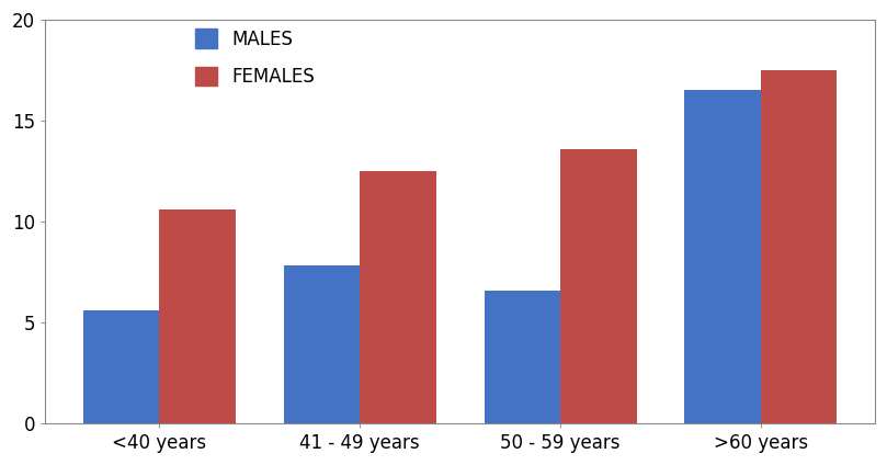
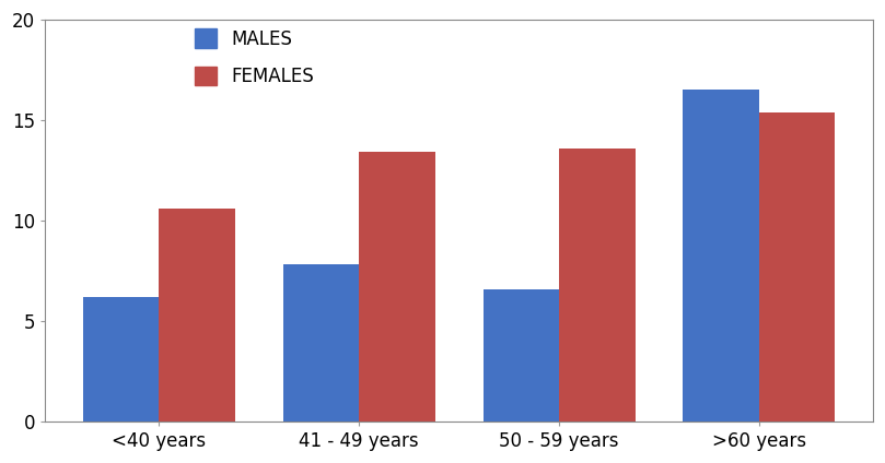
MALES/<40 years: 5.6 -> 6.2
FEMALES/41 - 49 years: 12.5 -> 13.4
FEMALES/>60 years: 17.5 -> 15.4
